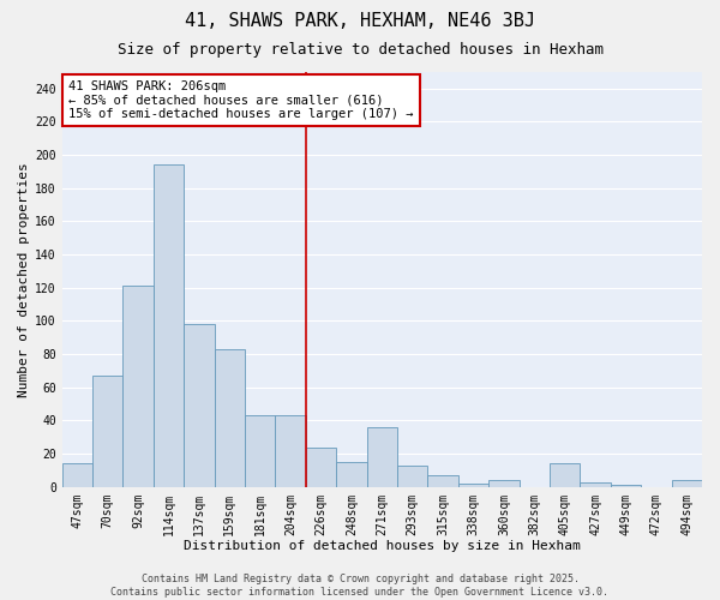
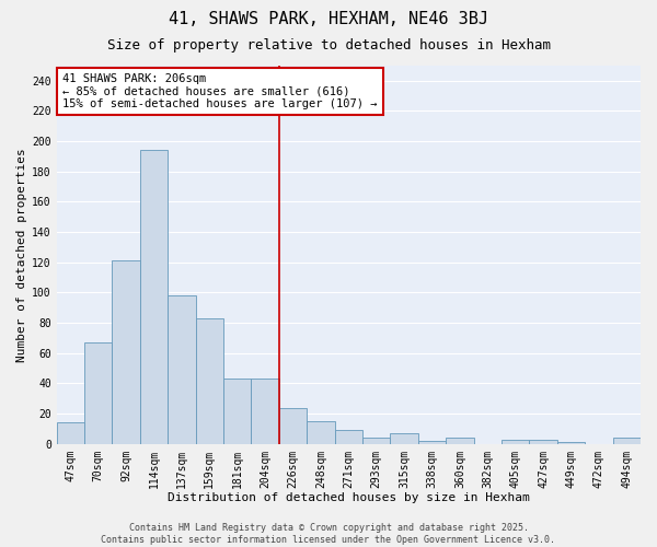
271sqm: 36 -> 9
293sqm: 13 -> 4
405sqm: 14 -> 3
